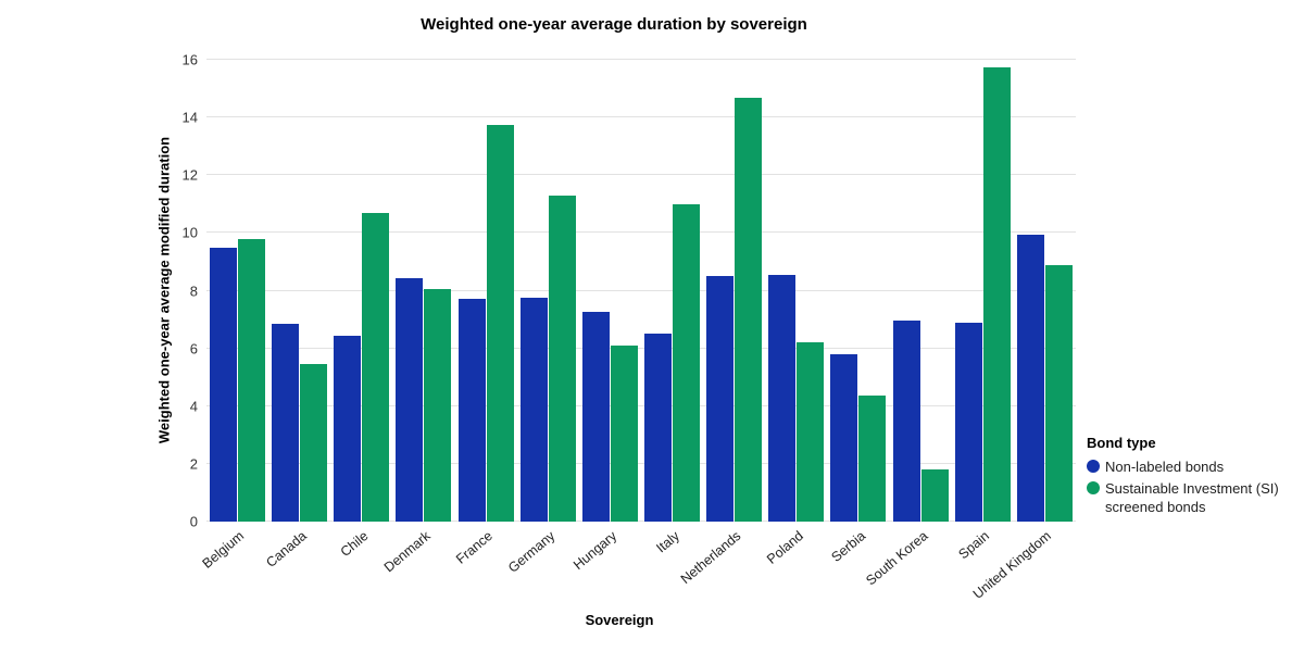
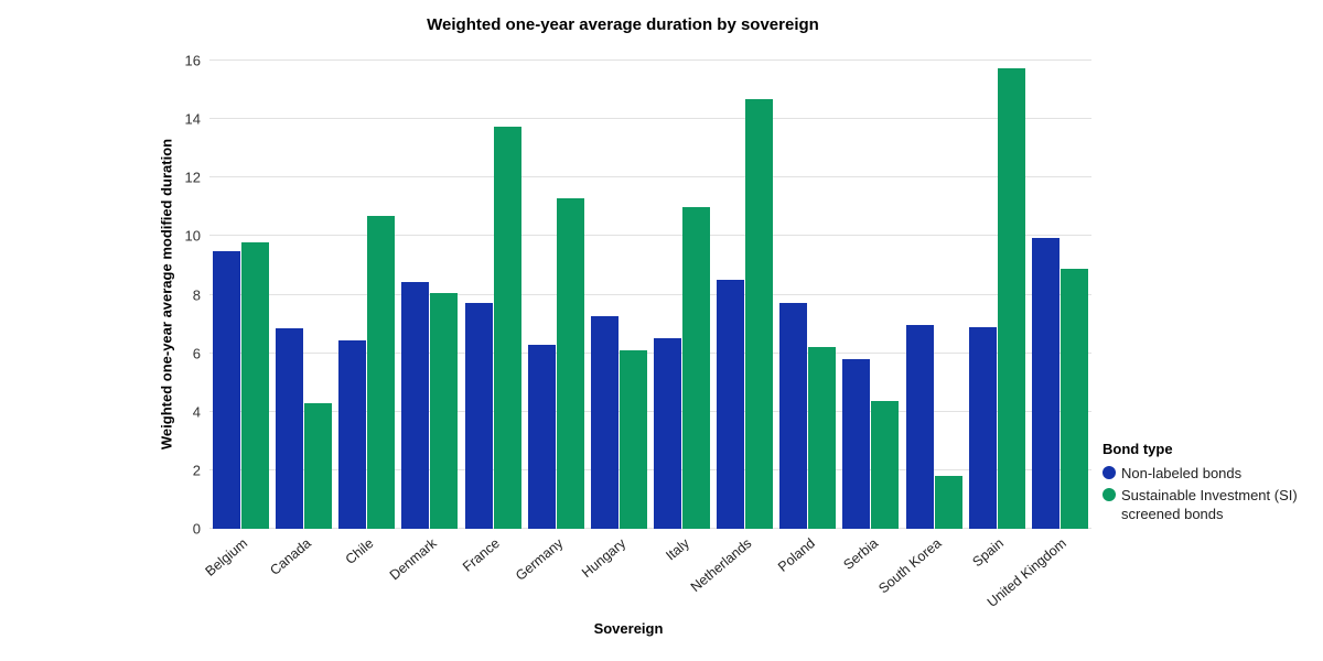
Sustainable Investment (SI) screened bonds/Canada: 5.5 -> 4.3
Non-labeled bonds/Germany: 7.8 -> 6.3
Non-labeled bonds/Poland: 8.6 -> 7.7
